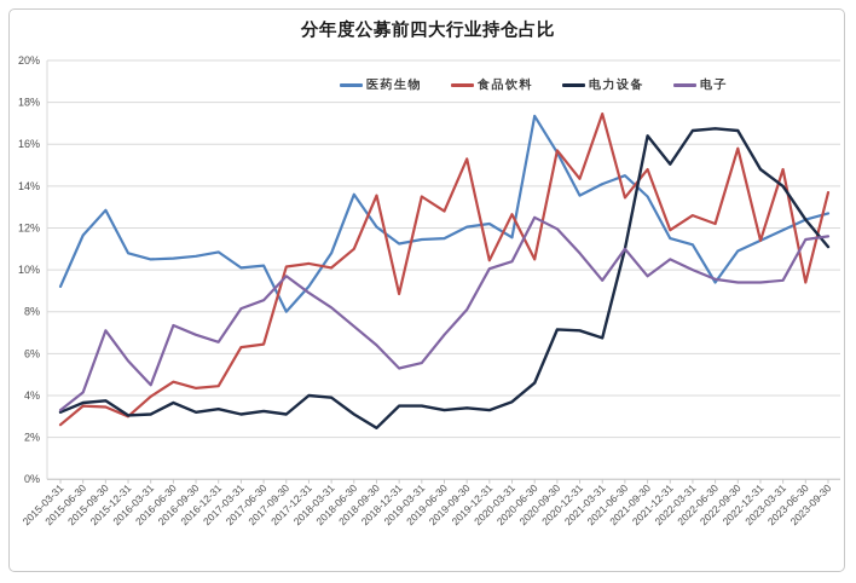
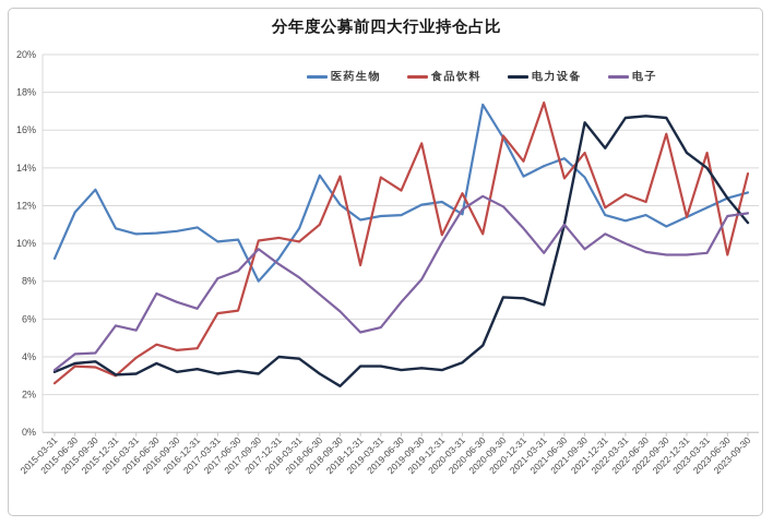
电子/2015-09-30: 7.1% -> 4.2%
电子/2016-03-31: 4.5% -> 5.4%
电子/2020-03-31: 10.4% -> 11.8%
医药生物/2022-06-30: 9.4% -> 11.5%
